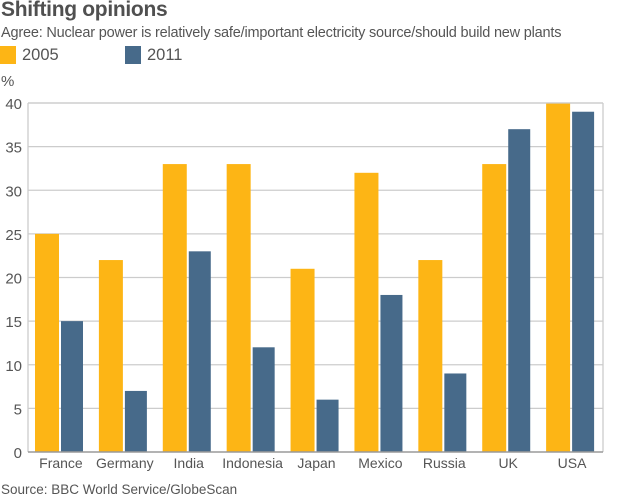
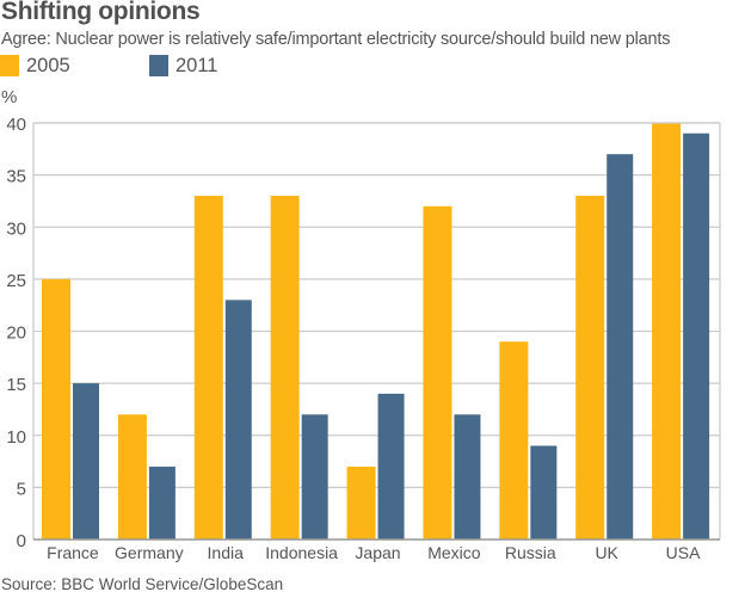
2005/Germany: 22 -> 12
2005/Japan: 21 -> 7
2011/Japan: 6 -> 14
2011/Mexico: 18 -> 12
2005/Russia: 22 -> 19
